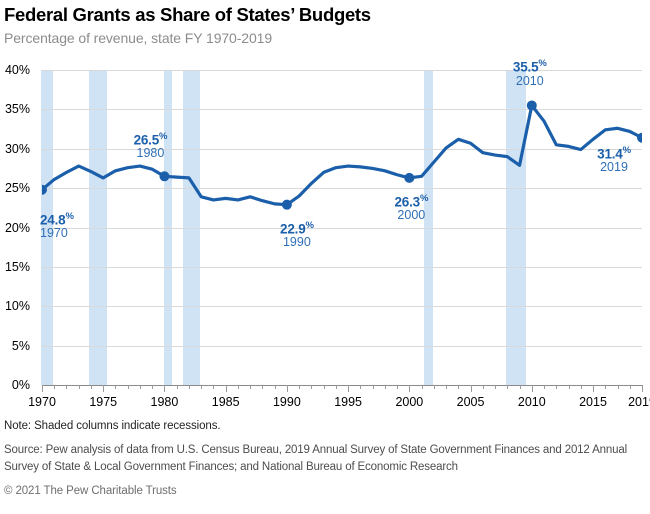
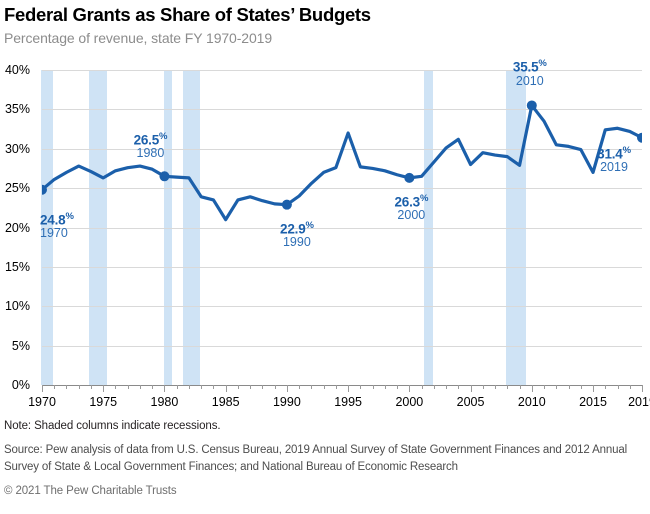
1985: 24% -> 21%
1995: 28% -> 32%
2005: 31% -> 28%
2015: 31% -> 27%
